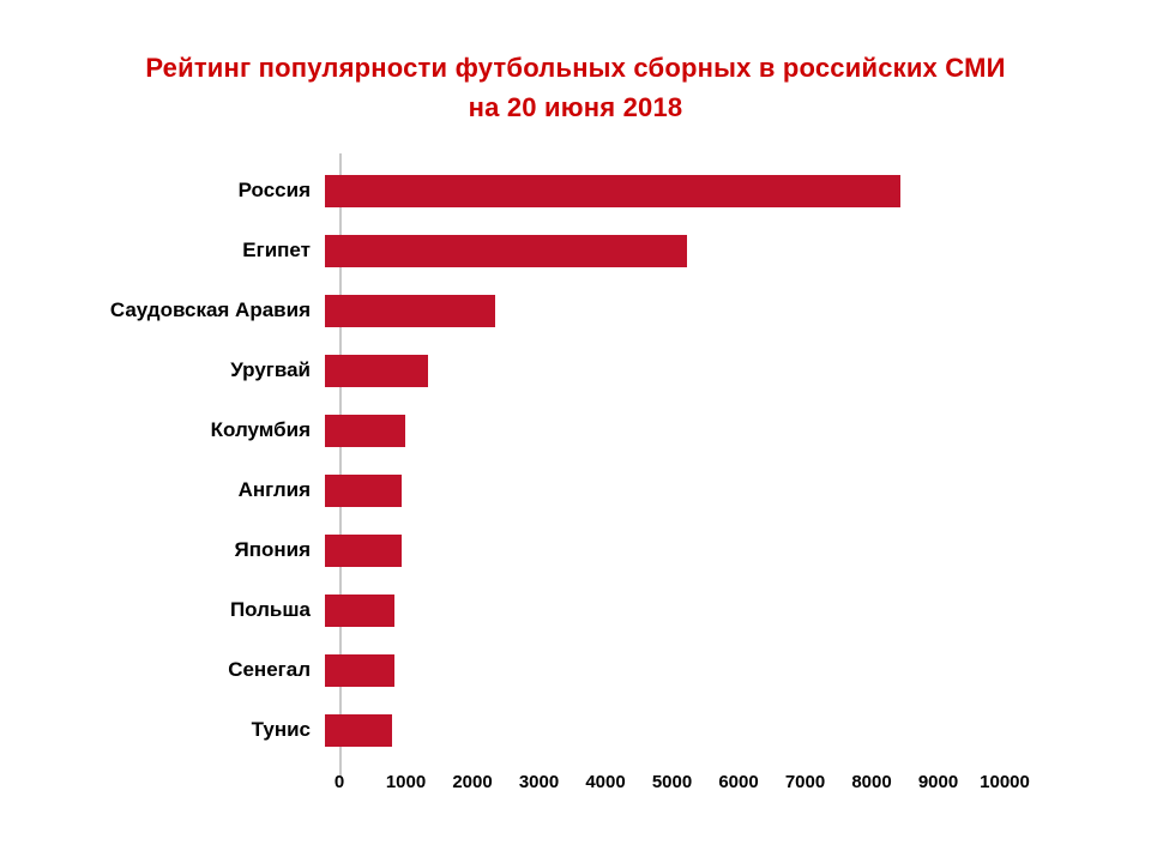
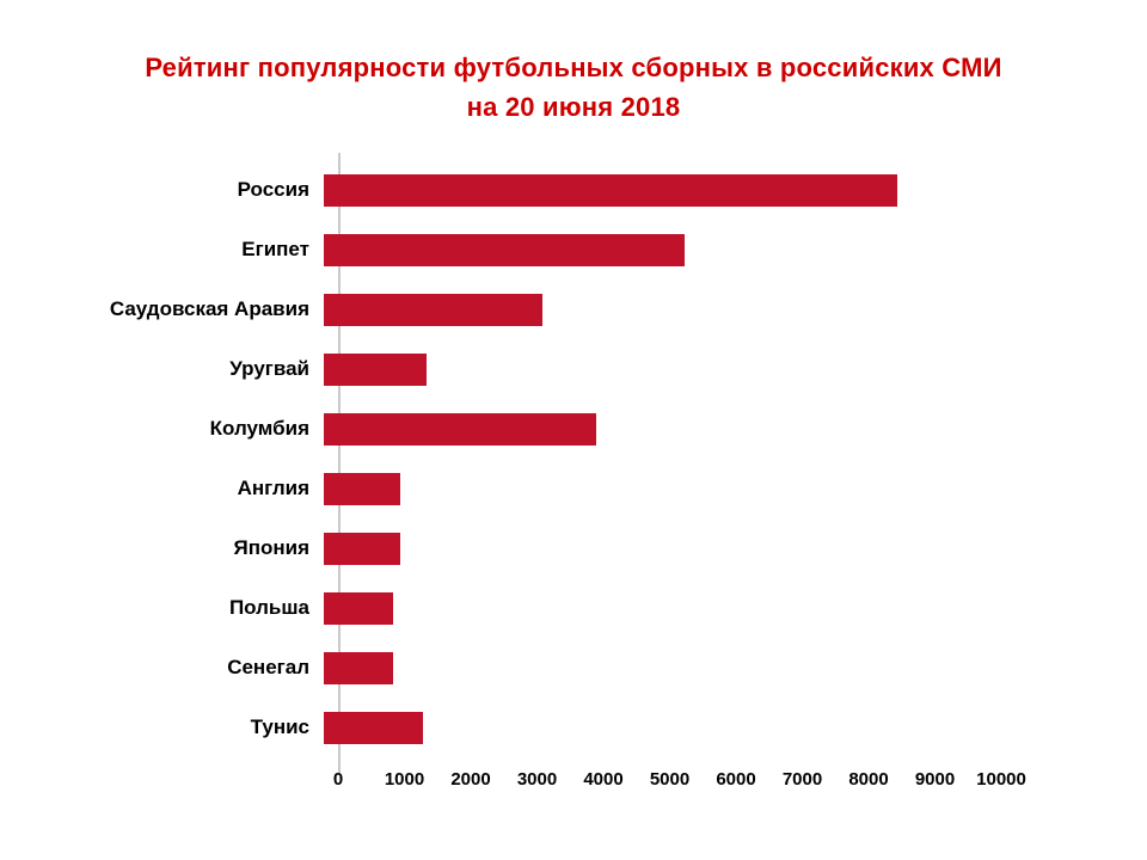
Саудовская Аравия: 2600 -> 3300
Колумбия: 1200 -> 4100
Тунис: 1000 -> 1500
